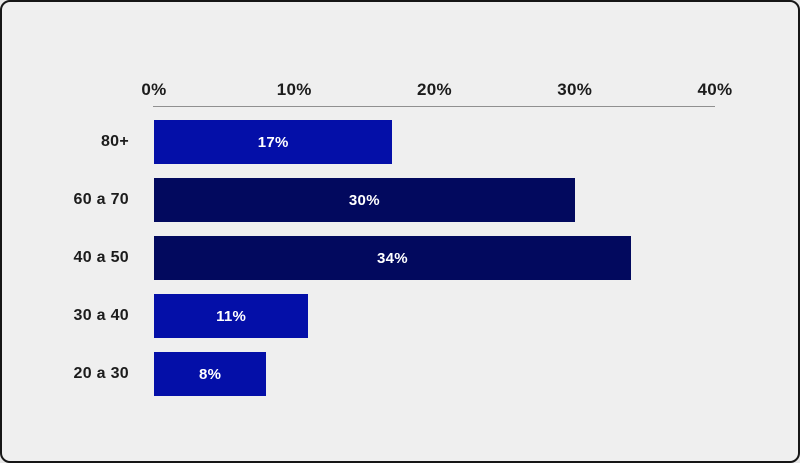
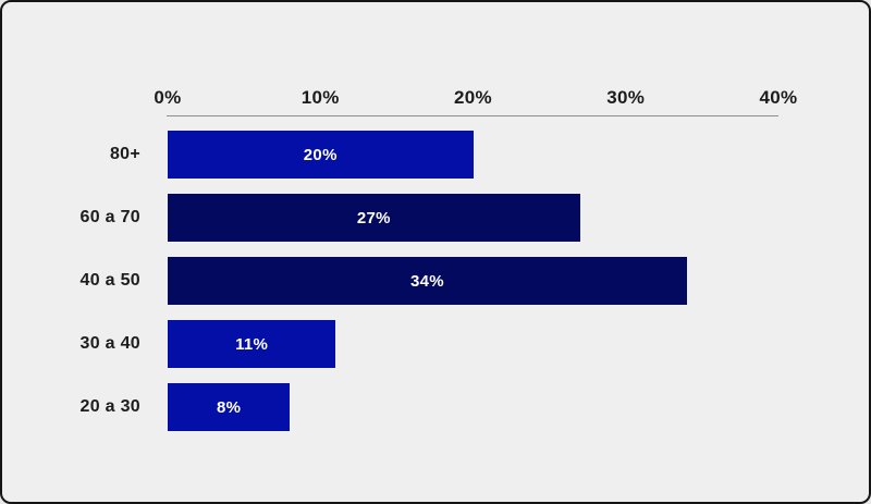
80+: 17% -> 20%
60 a 70: 30% -> 27%
